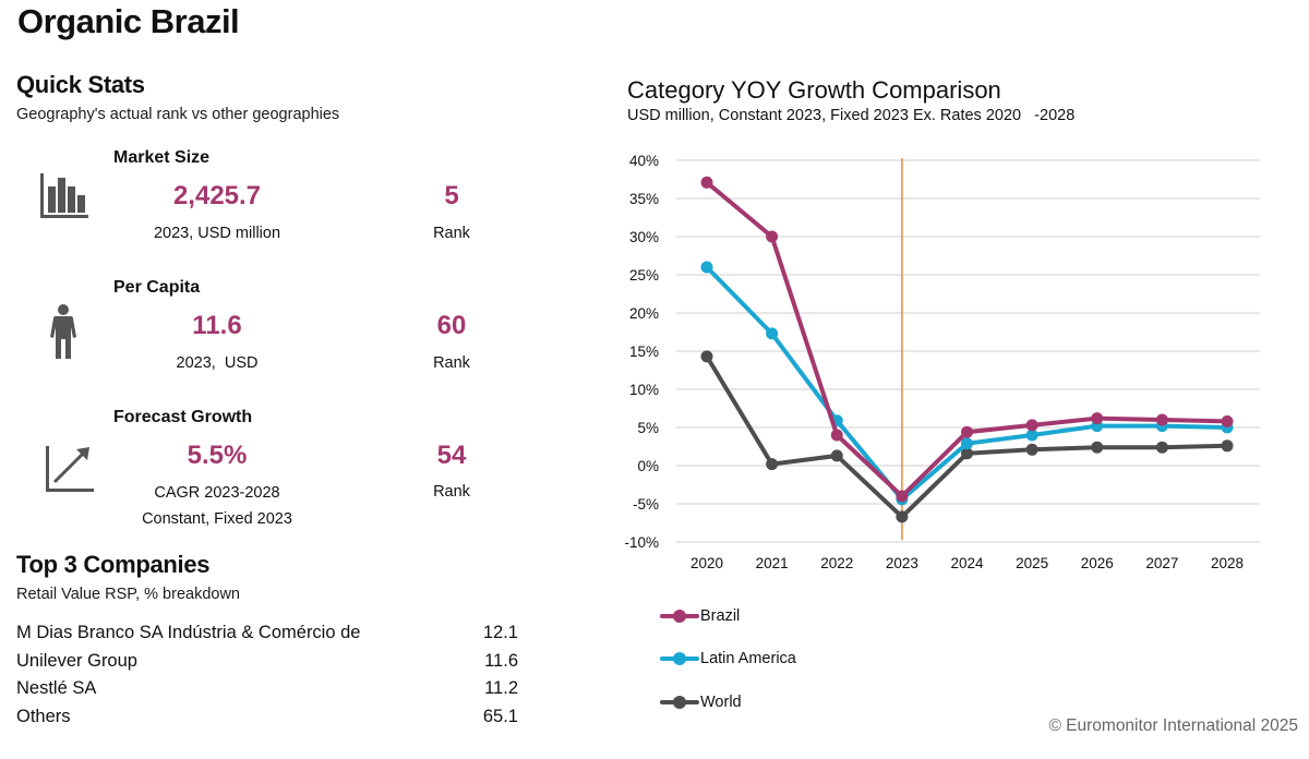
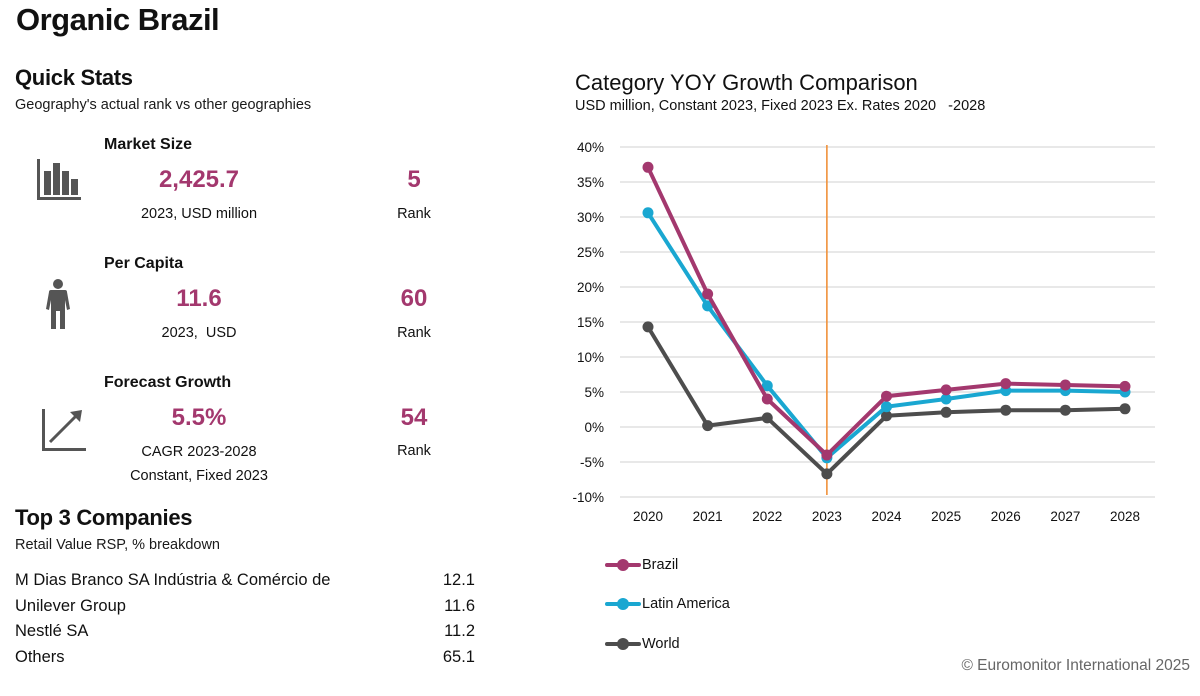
Latin America/2020: 26% -> 31%
Brazil/2021: 30% -> 19%
